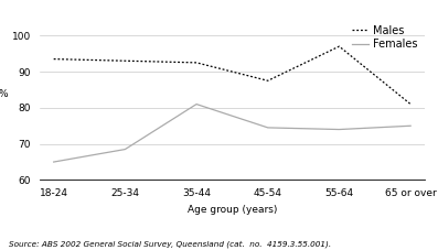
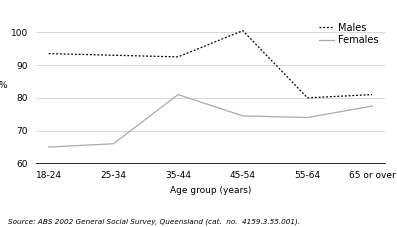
Females/25-34: 68.5 -> 66.0
Males/45-54: 87.5 -> 100.5
Males/55-64: 97.0 -> 80.0
Females/65 or over: 75.0 -> 77.5
